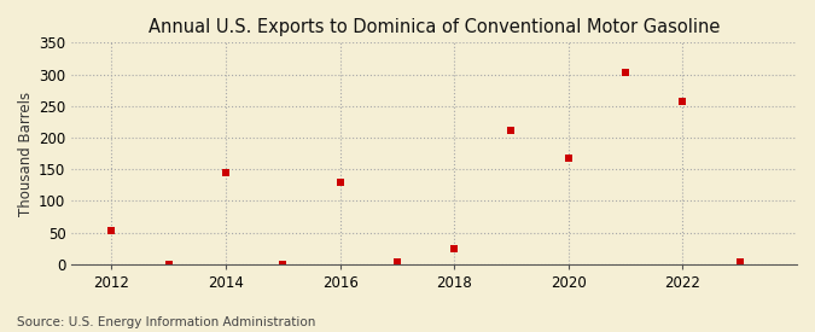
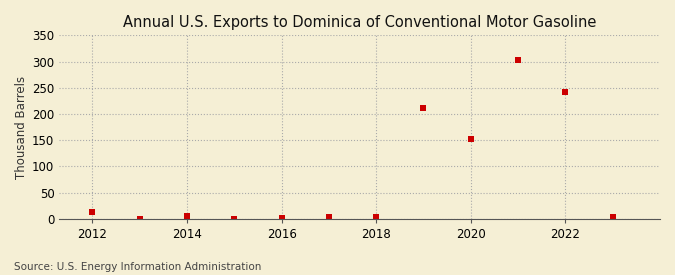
2012: 52 -> 12
2014: 144 -> 5
2016: 130 -> 2
2018: 24 -> 3
2020: 168 -> 153
2022: 258 -> 242
